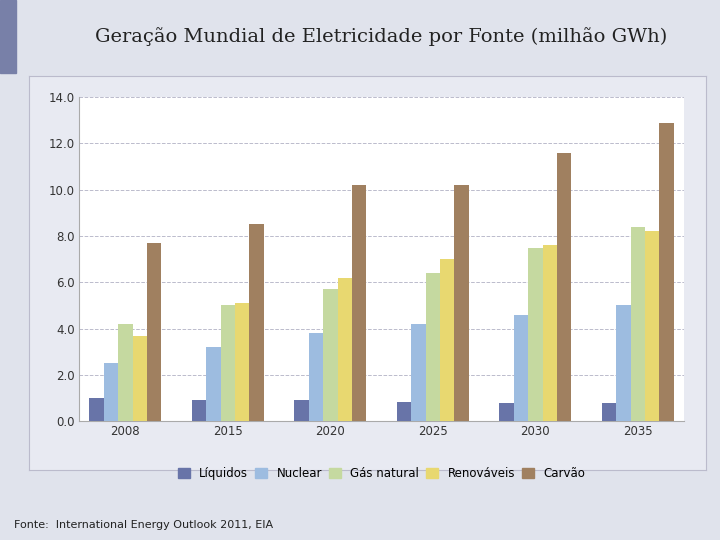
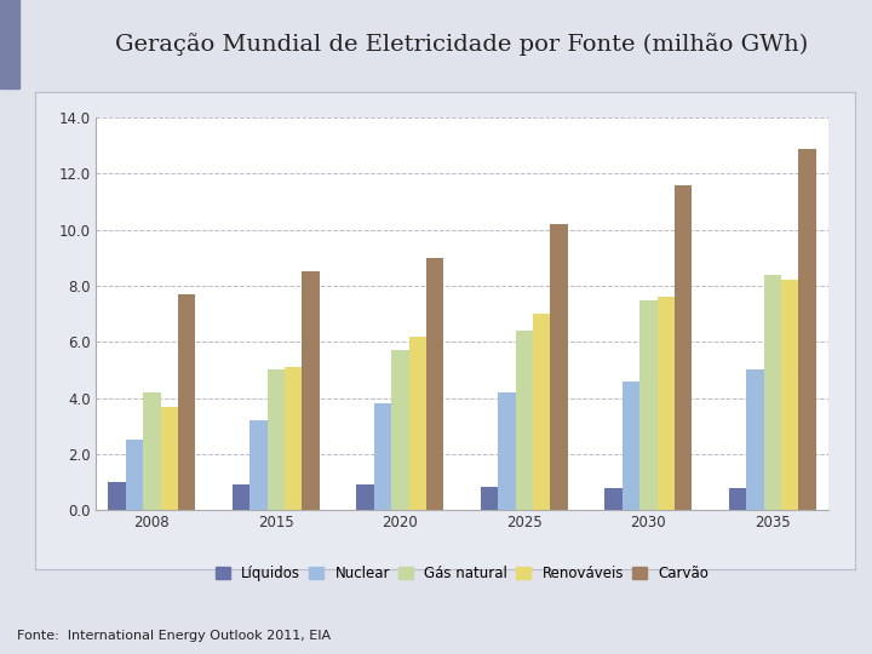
Carvão/2020: 10.2 -> 9.0
